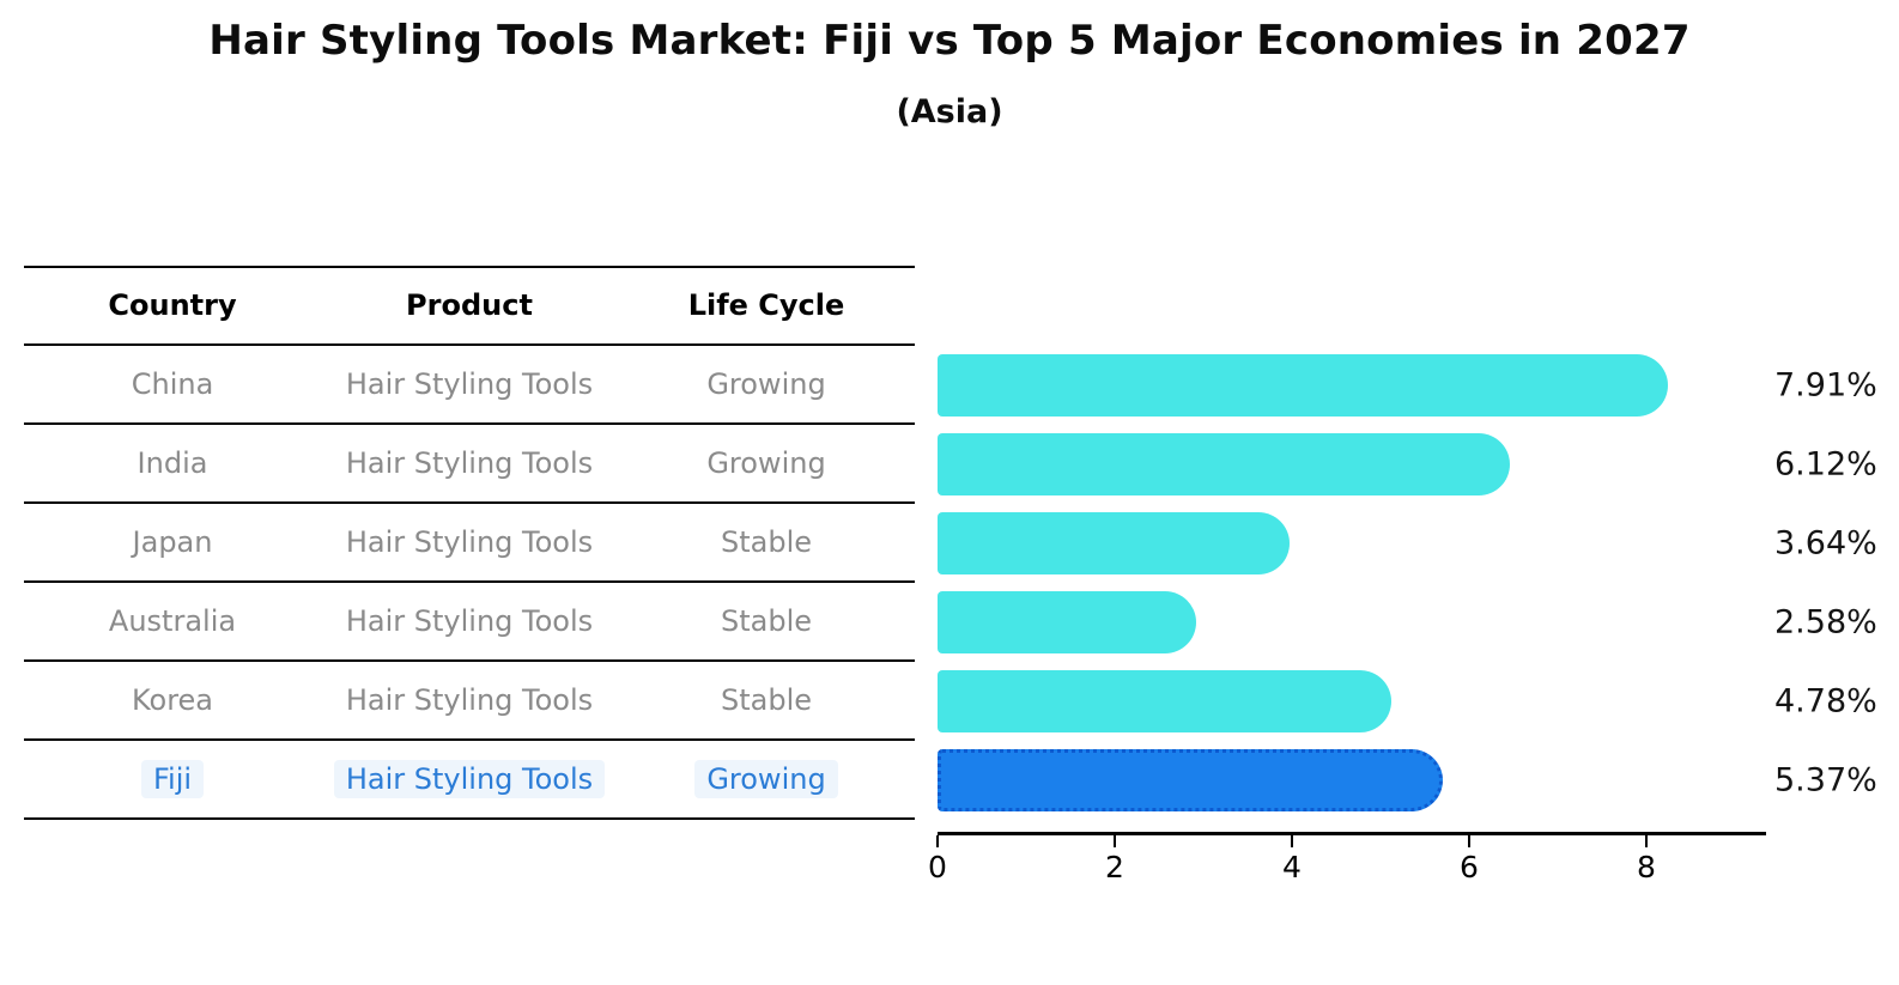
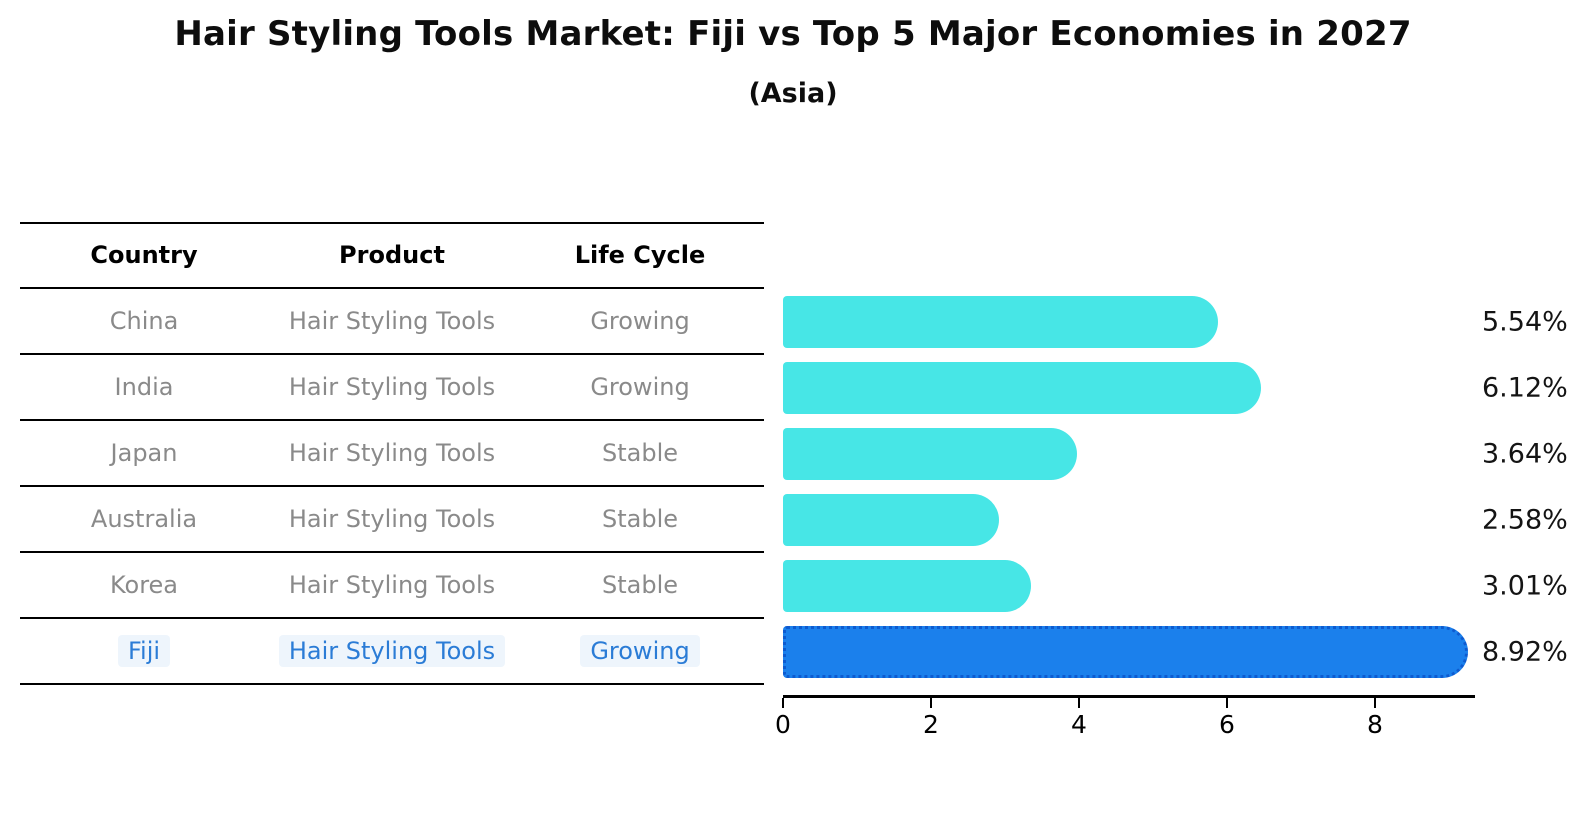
China: 7.91% -> 5.54%
Korea: 4.78% -> 3.01%
Fiji: 5.37% -> 8.92%
